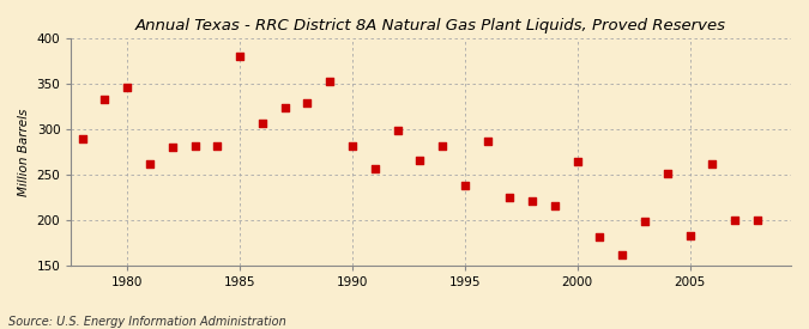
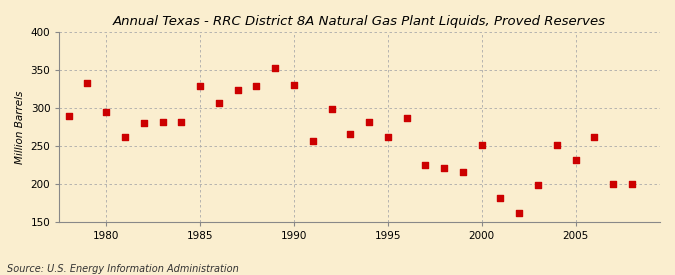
1980: 346 -> 295
1985: 380 -> 329
1990: 282 -> 330
1995: 238 -> 261
2000: 264 -> 251
2005: 182 -> 231
